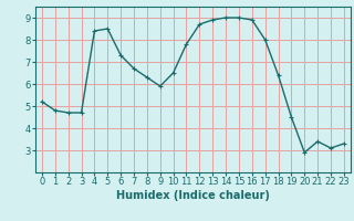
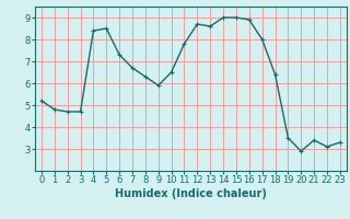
13: 8.9 -> 8.6
19: 4.5 -> 3.5
